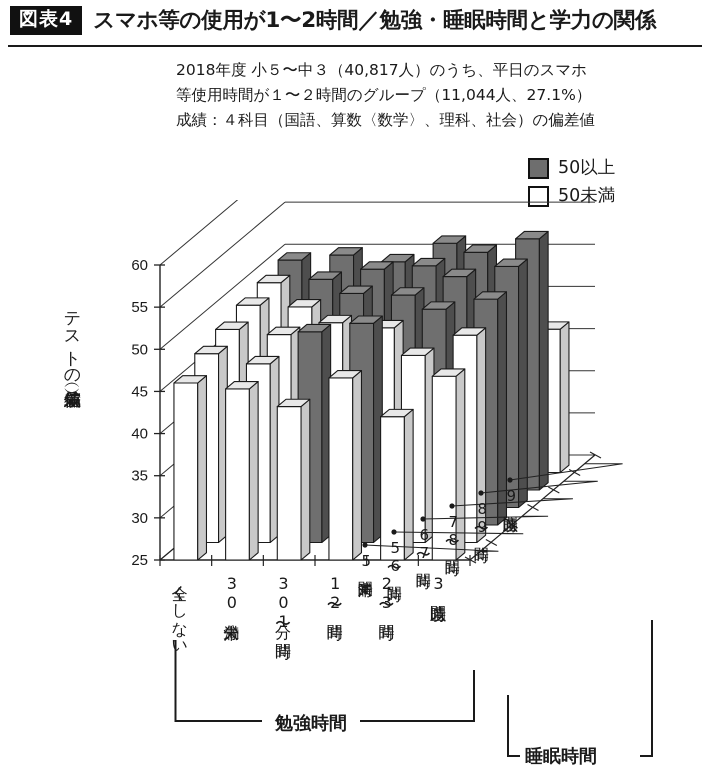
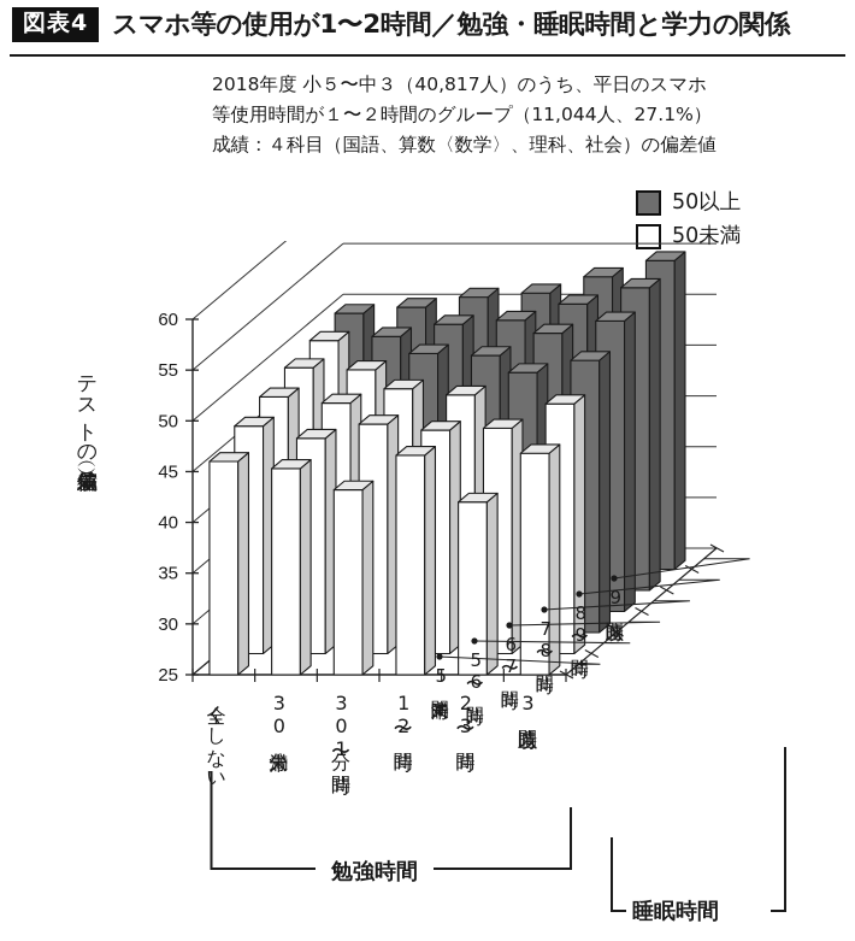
5〜6時間/30分〜1時間: 50 -> 48
9時間以上/30分〜1時間: 50 -> 52
5〜6時間/1〜2時間: 51 -> 47
9時間以上/2〜3時間: 48 -> 54
9時間以上/3時間以上: 42 -> 55
